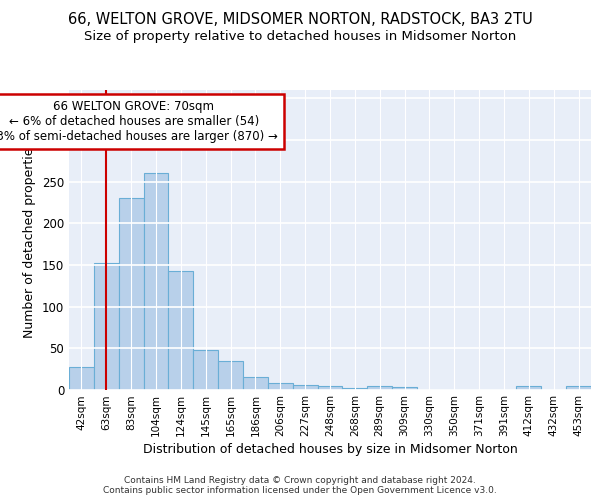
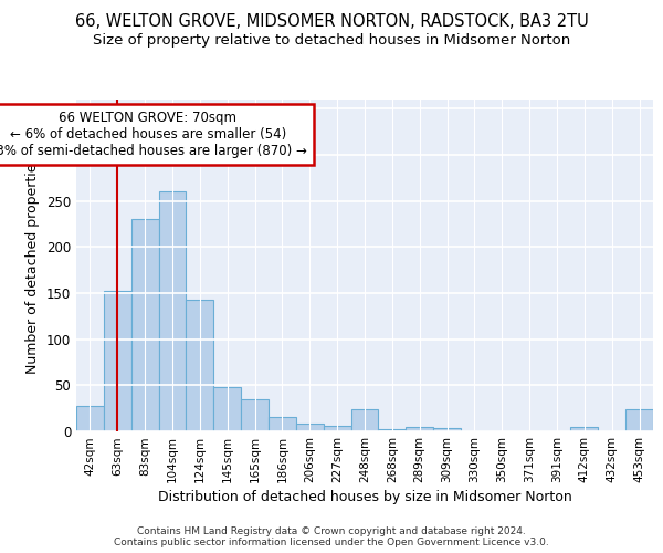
248sqm: 5 -> 24
453sqm: 5 -> 24
